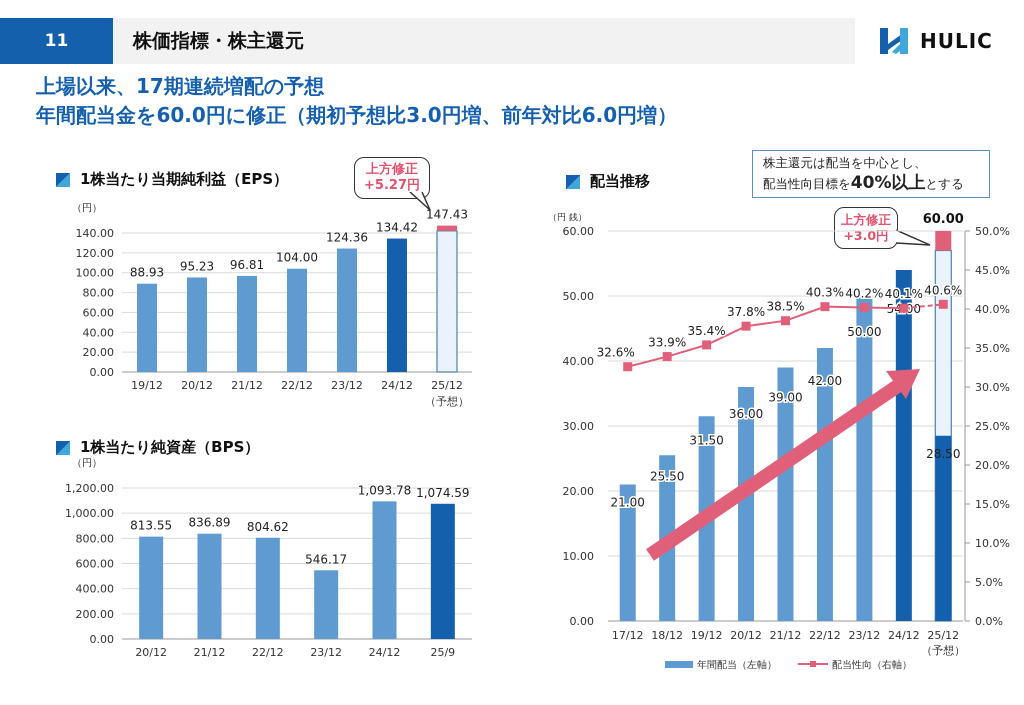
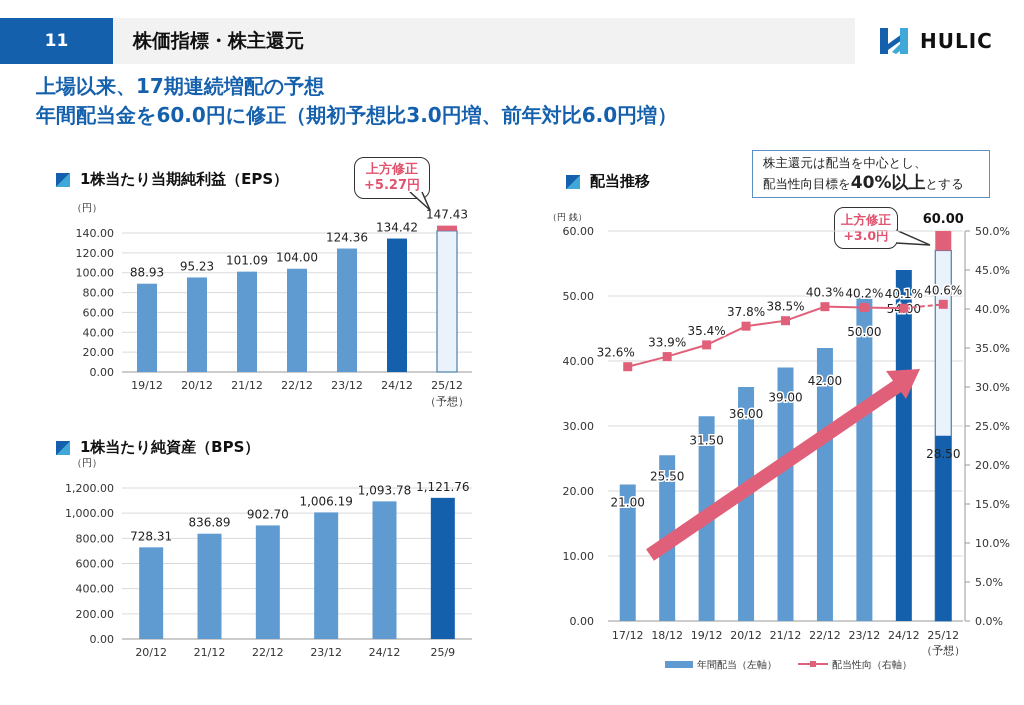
1株当たり当期純利益（EPS）/21/12: 96.81 -> 101.09
1株当たり純資産（BPS）/20/12: 813.55 -> 728.31
1株当たり純資産（BPS）/22/12: 804.62 -> 902.70
1株当たり純資産（BPS）/23/12: 546.17 -> 1,006.19
1株当たり純資産（BPS）/25/9: 1,074.59 -> 1,121.76
